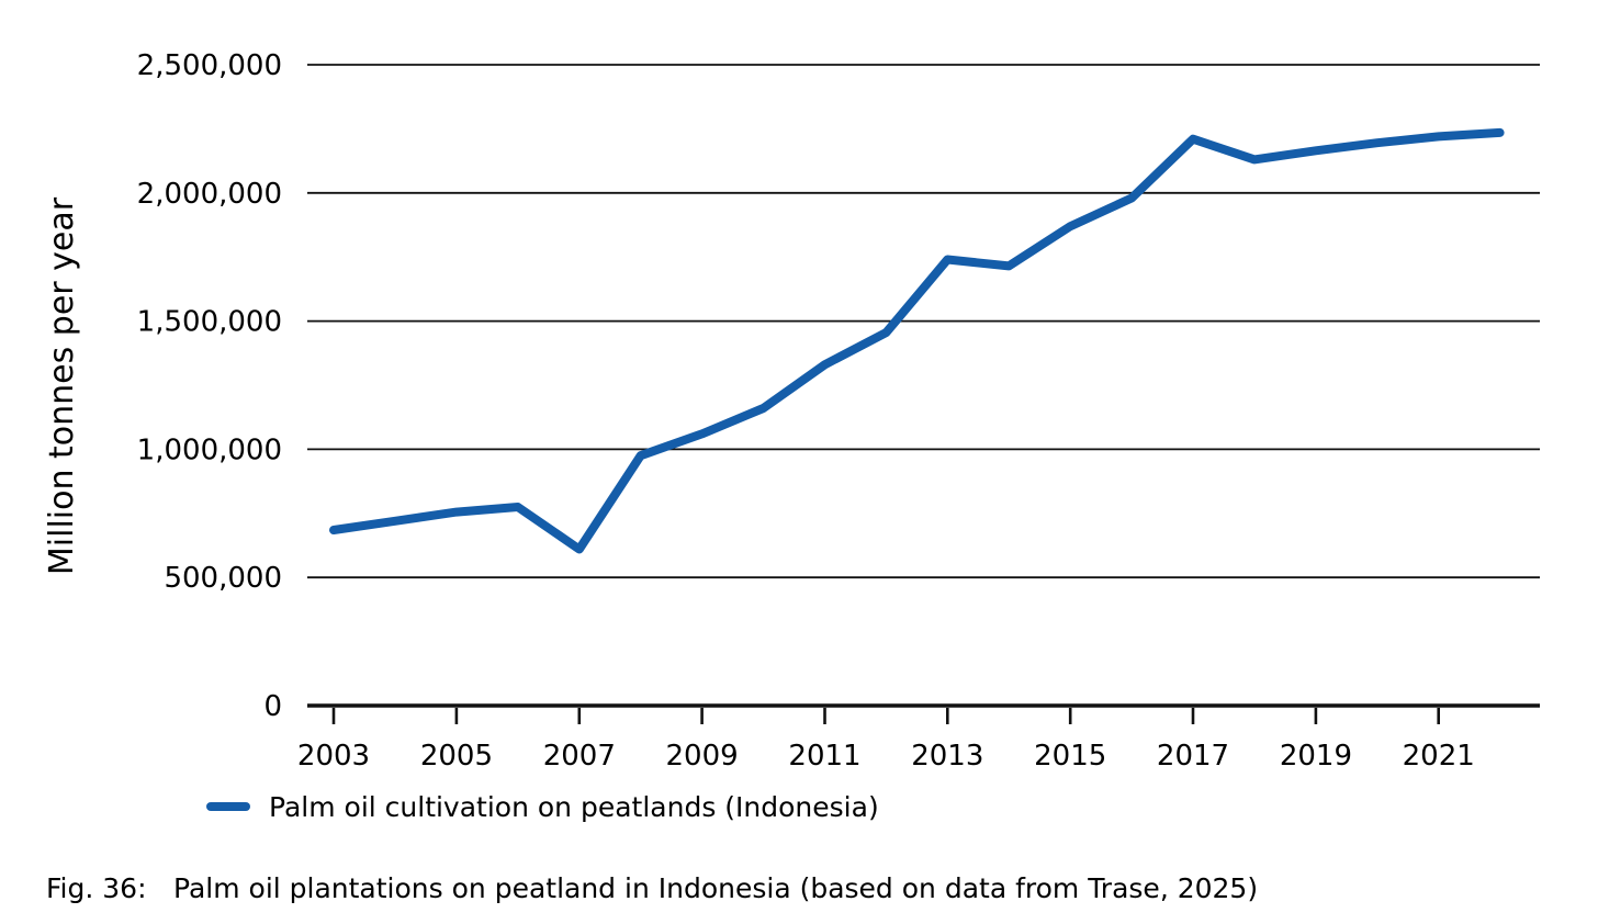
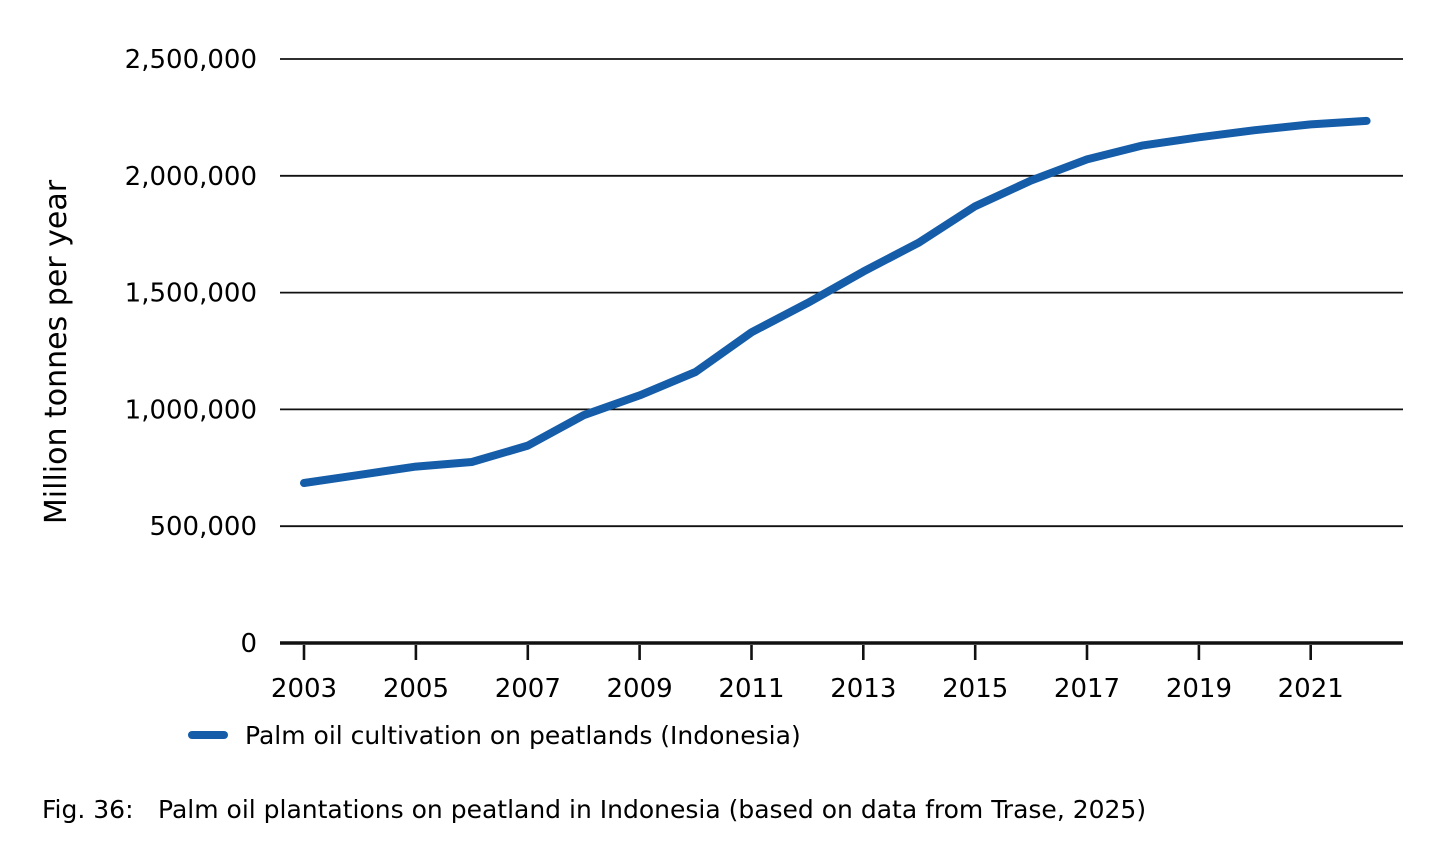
2007: 610000 -> 840000
2013: 1740000 -> 1590000
2017: 2210000 -> 2070000
